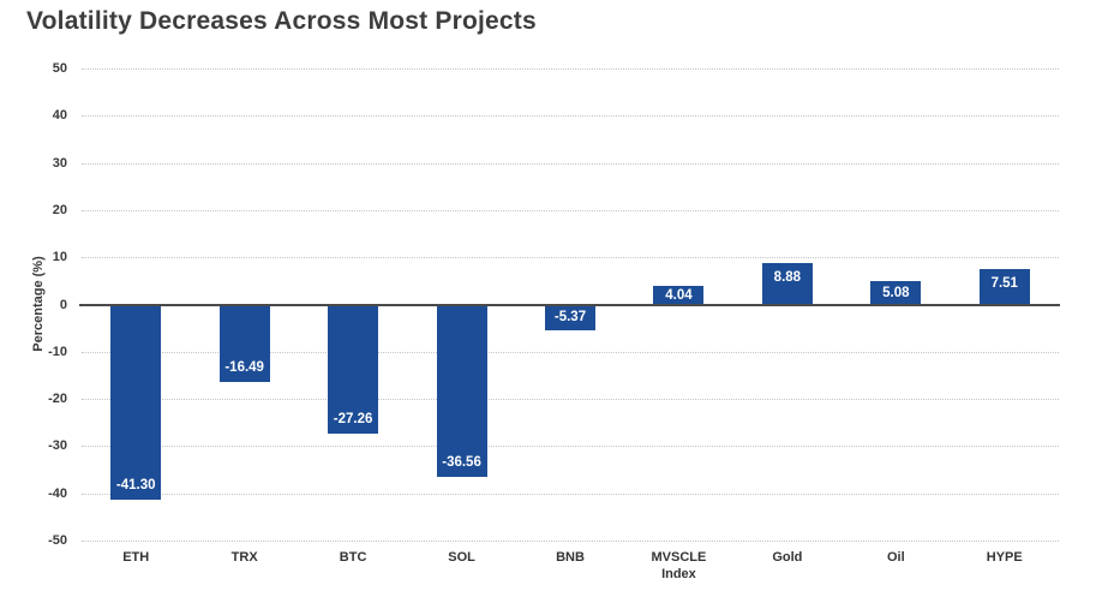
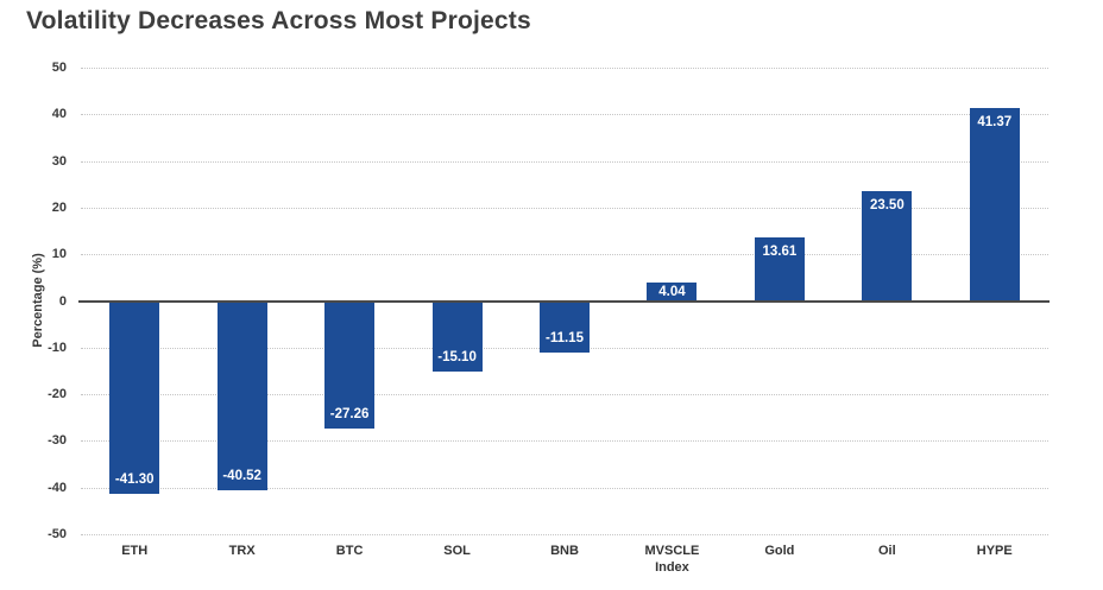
TRX: -16.49 -> -40.52
SOL: -36.56 -> -15.10
BNB: -5.37 -> -11.15
Gold: 8.88 -> 13.61
Oil: 5.08 -> 23.50
HYPE: 7.51 -> 41.37
